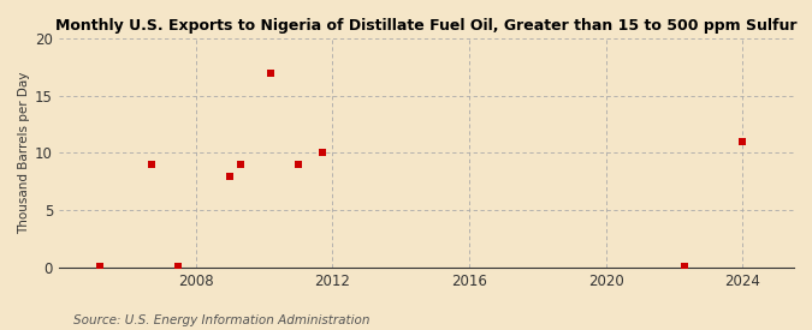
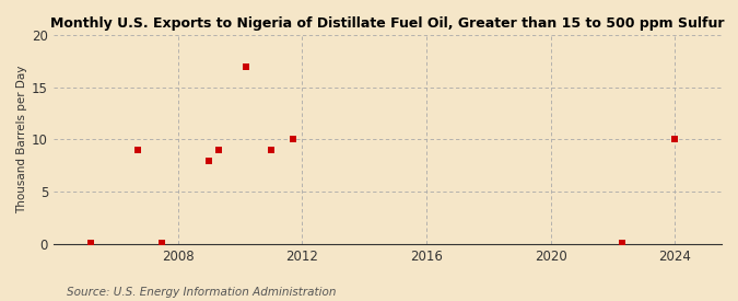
2024: 11.0 -> 10.0
